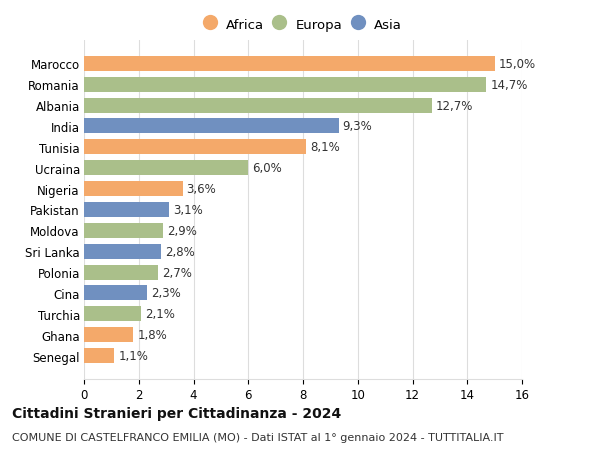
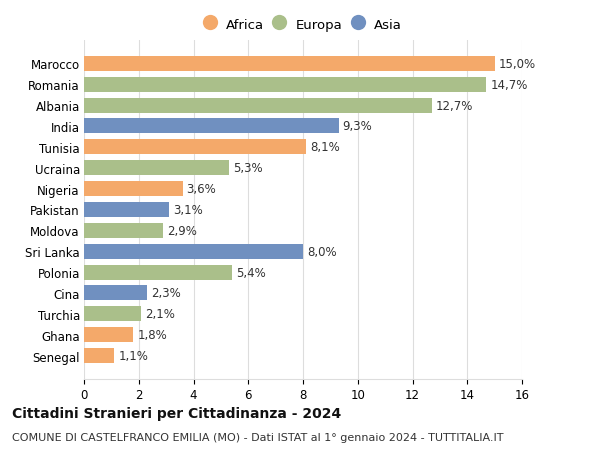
Ucraina: 6,0% -> 5,3%
Sri Lanka: 2,8% -> 8,0%
Polonia: 2,7% -> 5,4%
